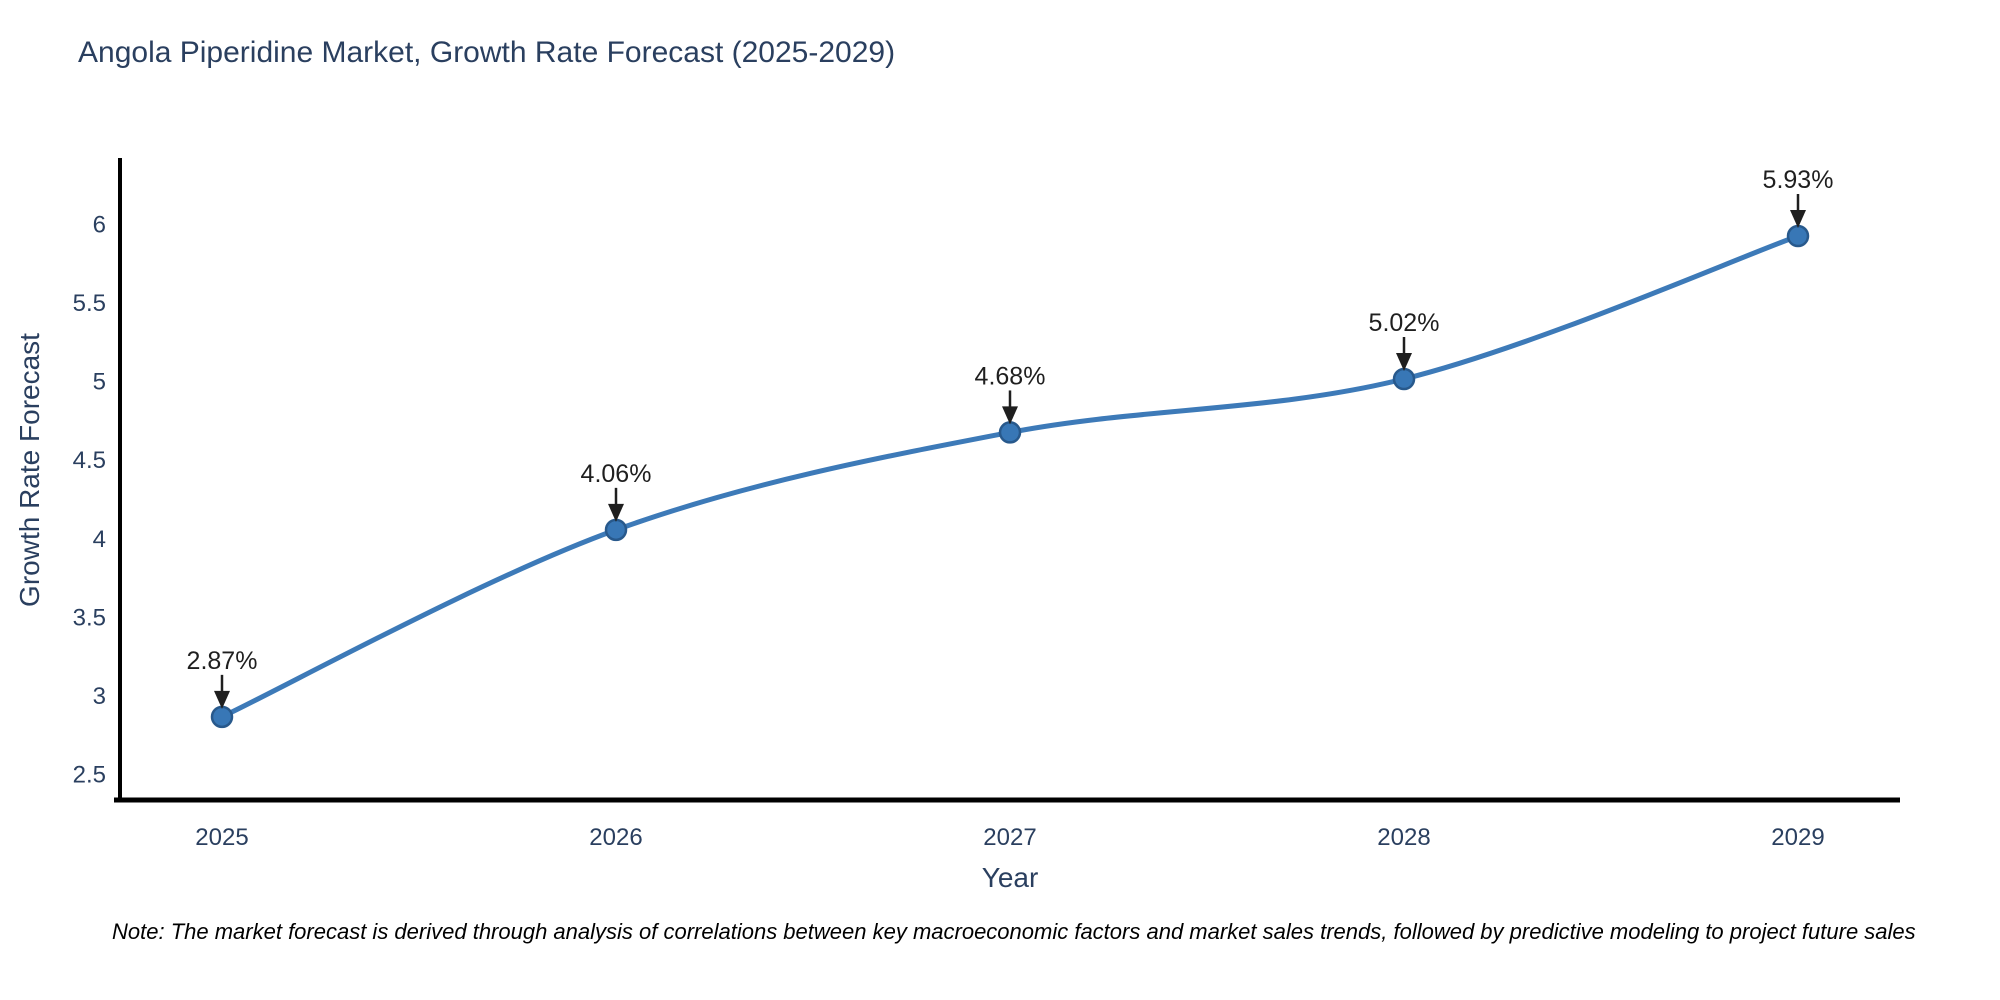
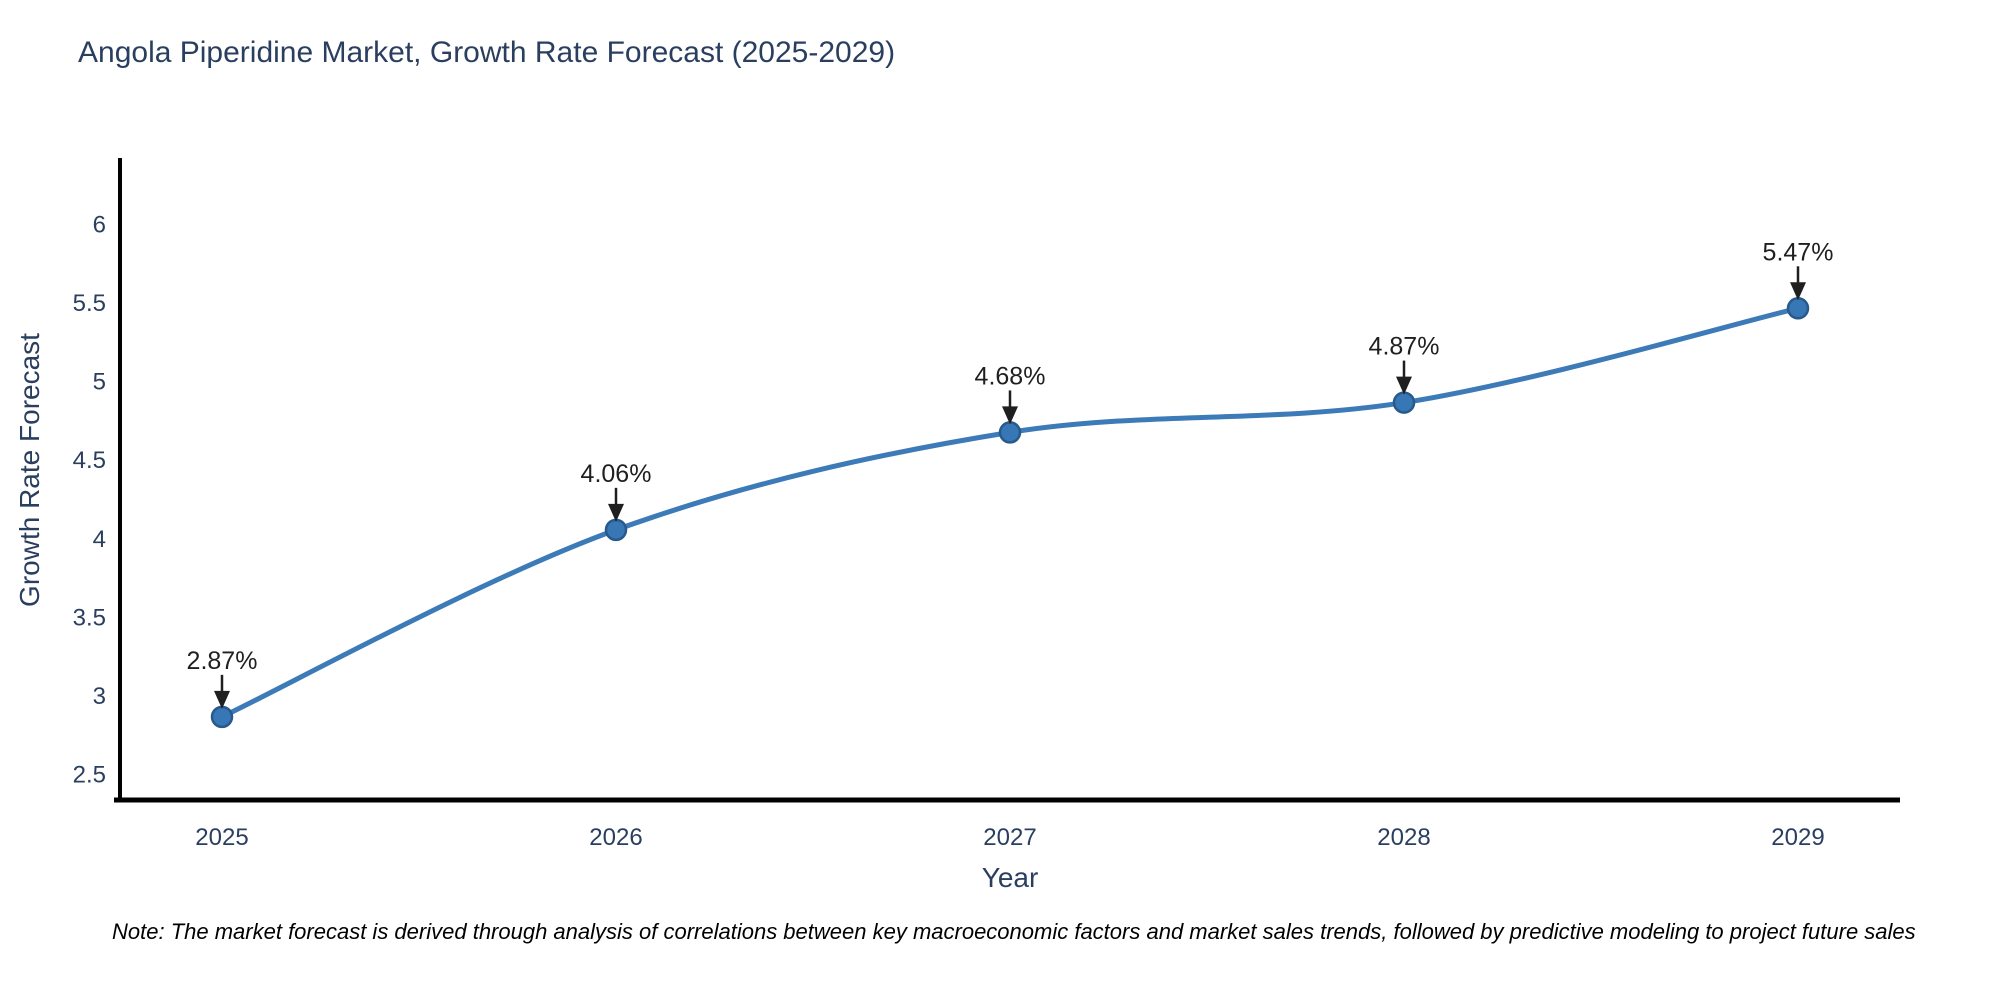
2028: 5.02% -> 4.87%
2029: 5.93% -> 5.47%
